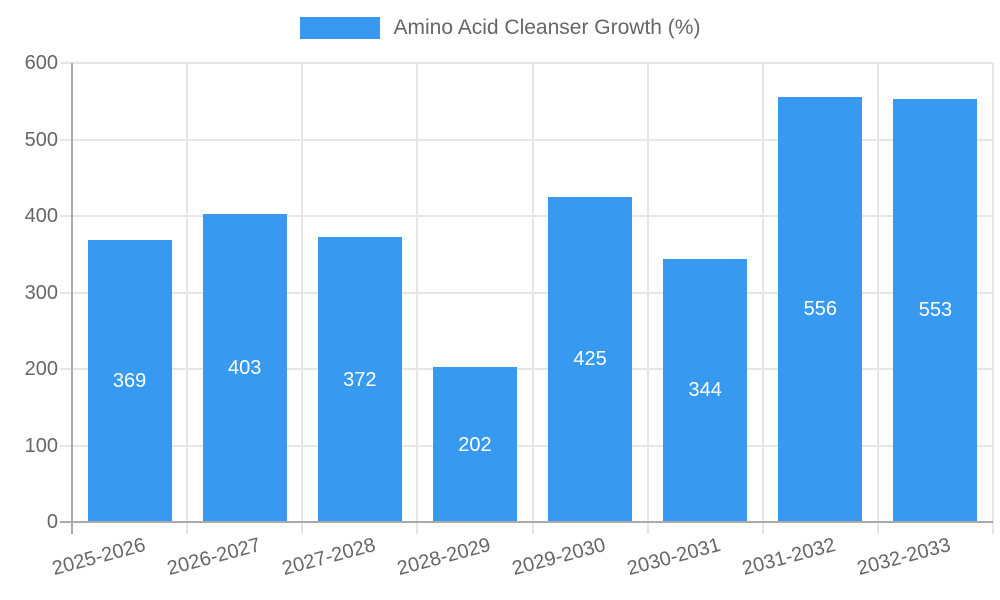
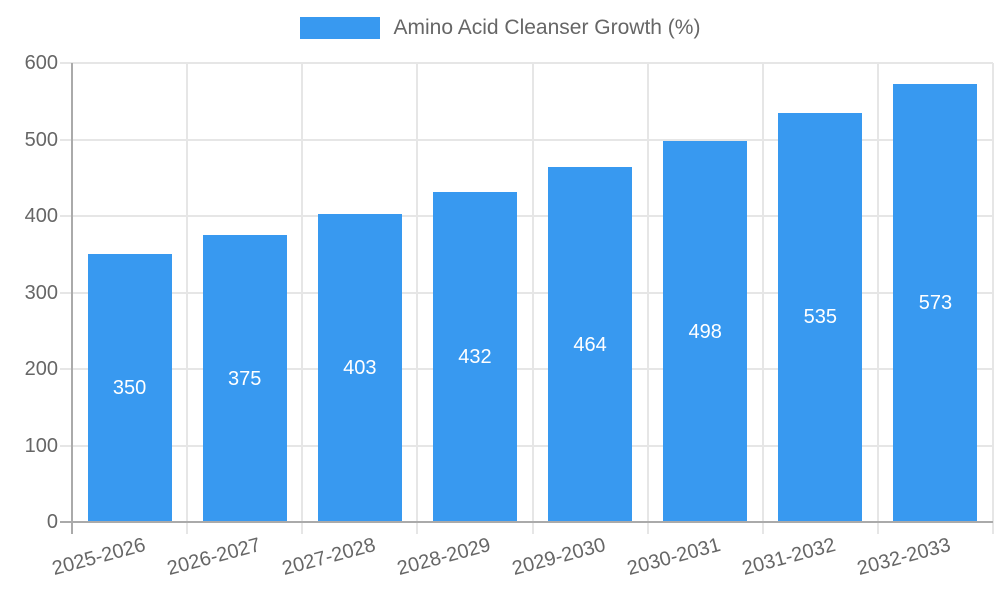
2025-2026: 369 -> 350
2026-2027: 403 -> 375
2027-2028: 372 -> 403
2028-2029: 202 -> 432
2029-2030: 425 -> 464
2030-2031: 344 -> 498
2031-2032: 556 -> 535
2032-2033: 553 -> 573
